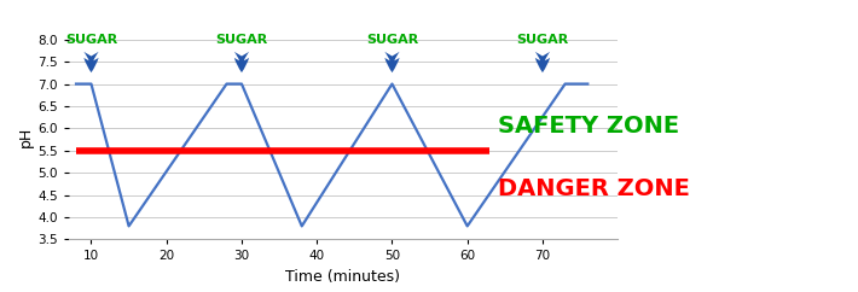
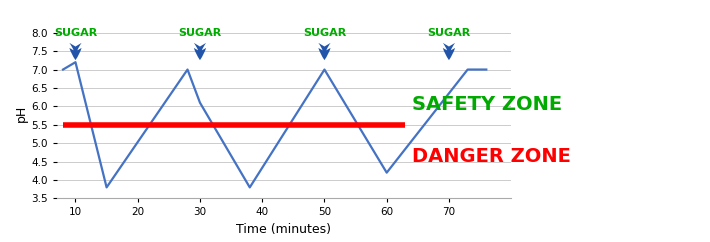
10: 7.0 -> 7.2
30: 7.0 -> 6.1
60: 3.8 -> 4.2
